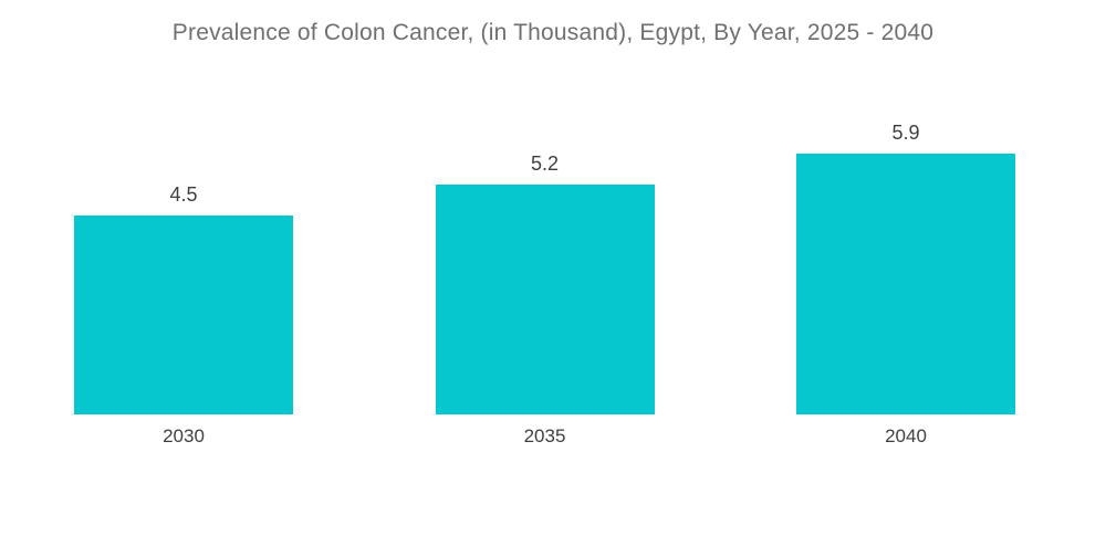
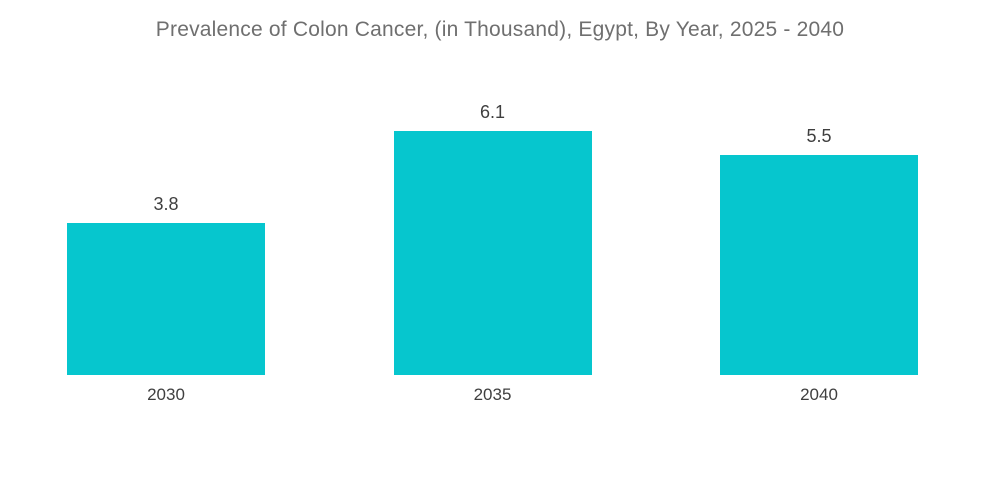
2030: 4.5 -> 3.8
2035: 5.2 -> 6.1
2040: 5.9 -> 5.5
